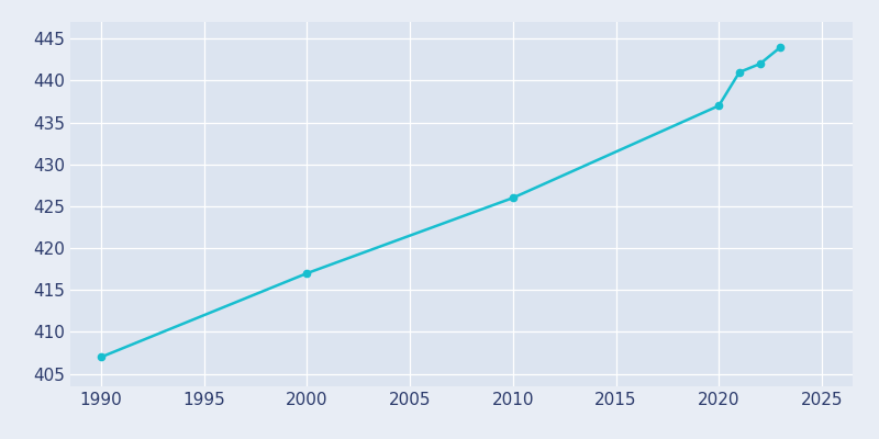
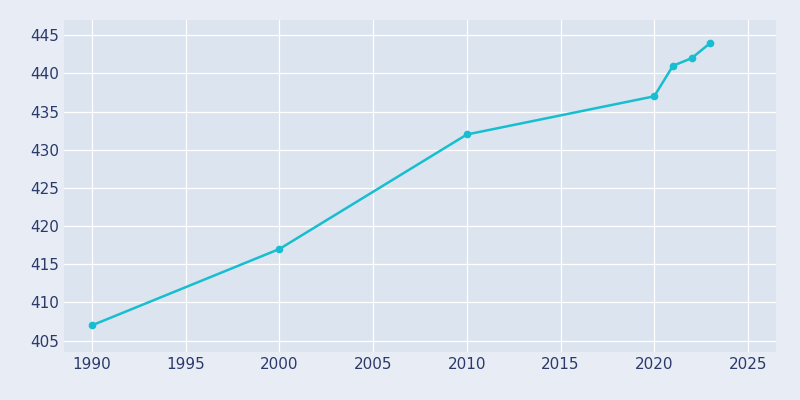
2010: 426 -> 432
